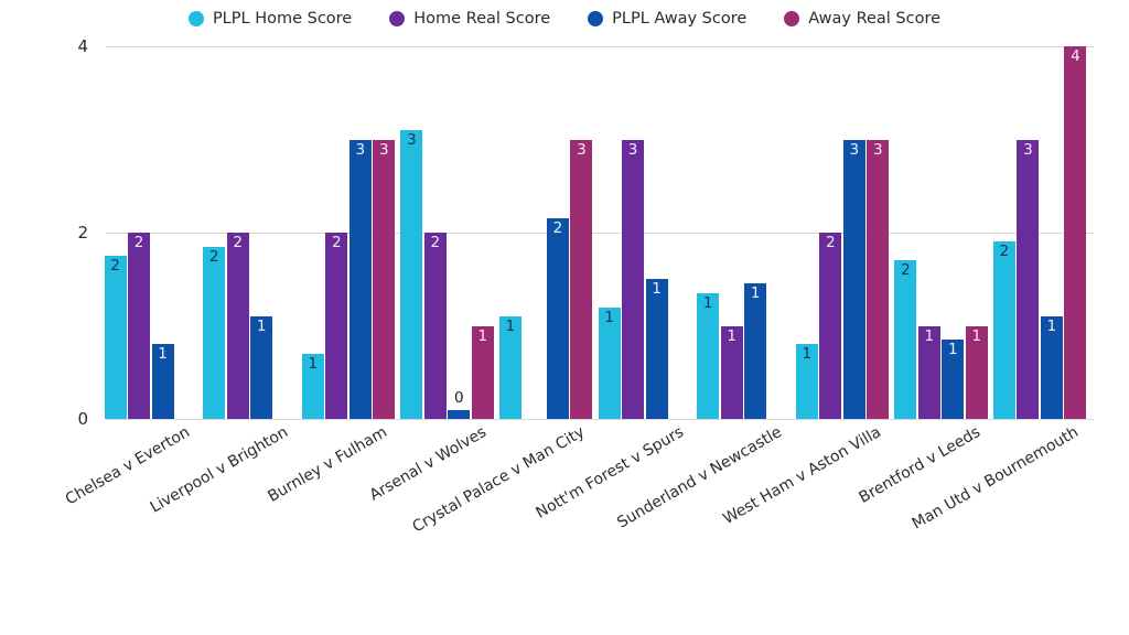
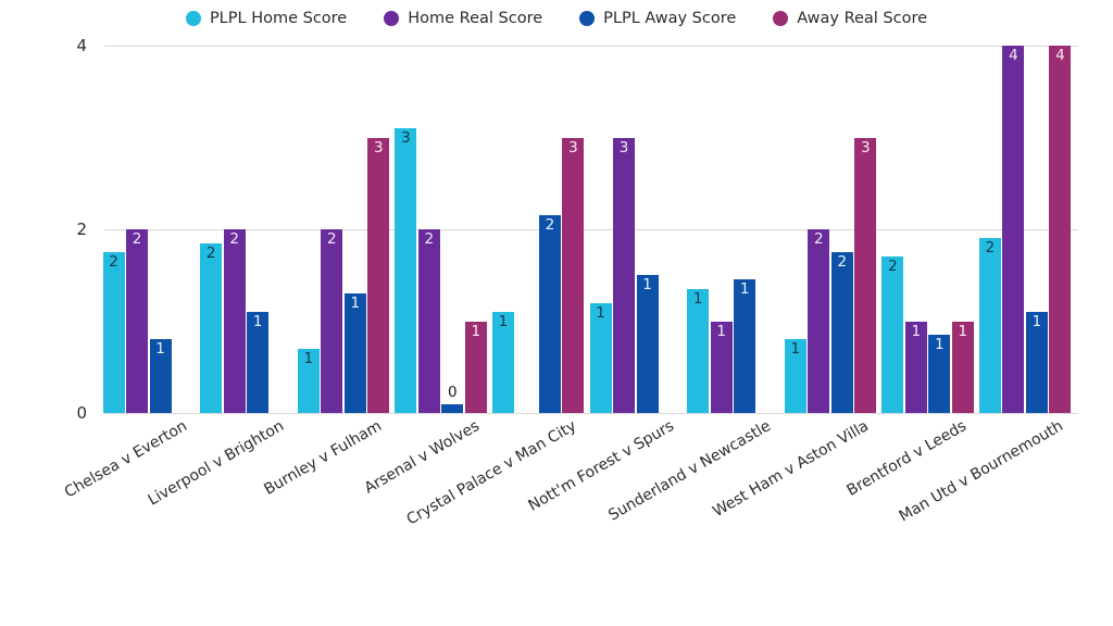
PLPL Away Score/Burnley v Fulham: 3 -> 1
PLPL Away Score/West Ham v Aston Villa: 3 -> 2
Home Real Score/Man Utd v Bournemouth: 3 -> 4
